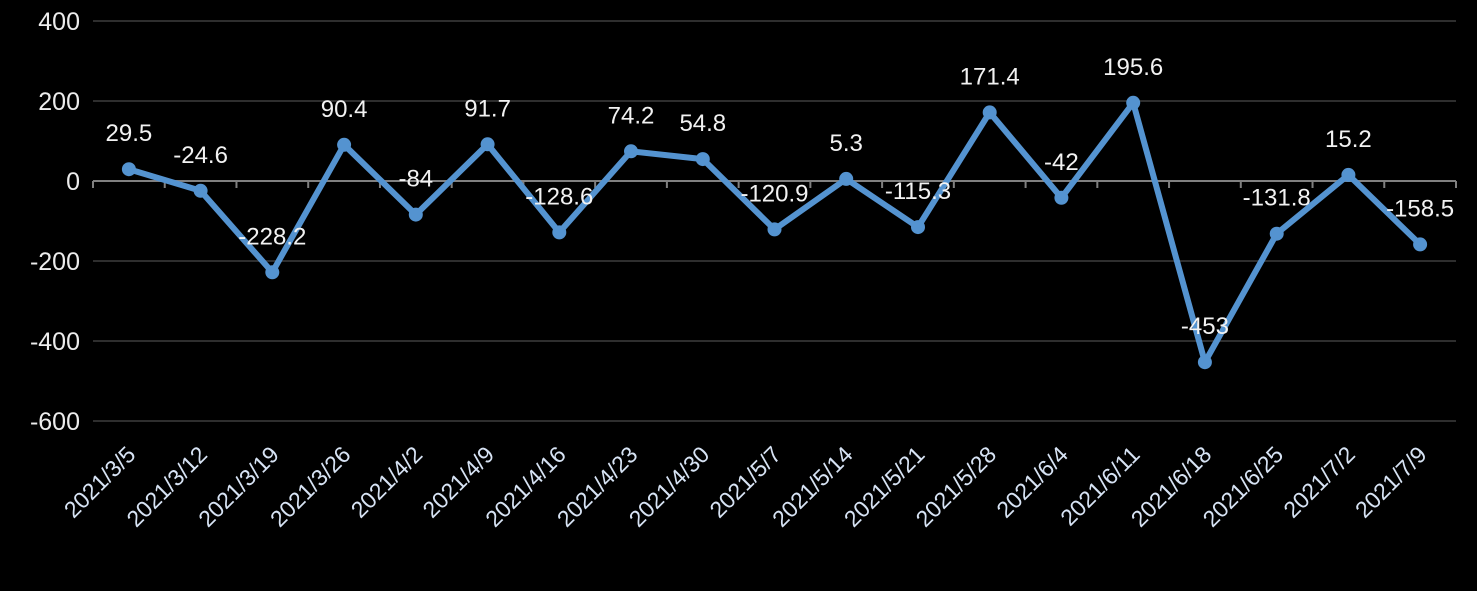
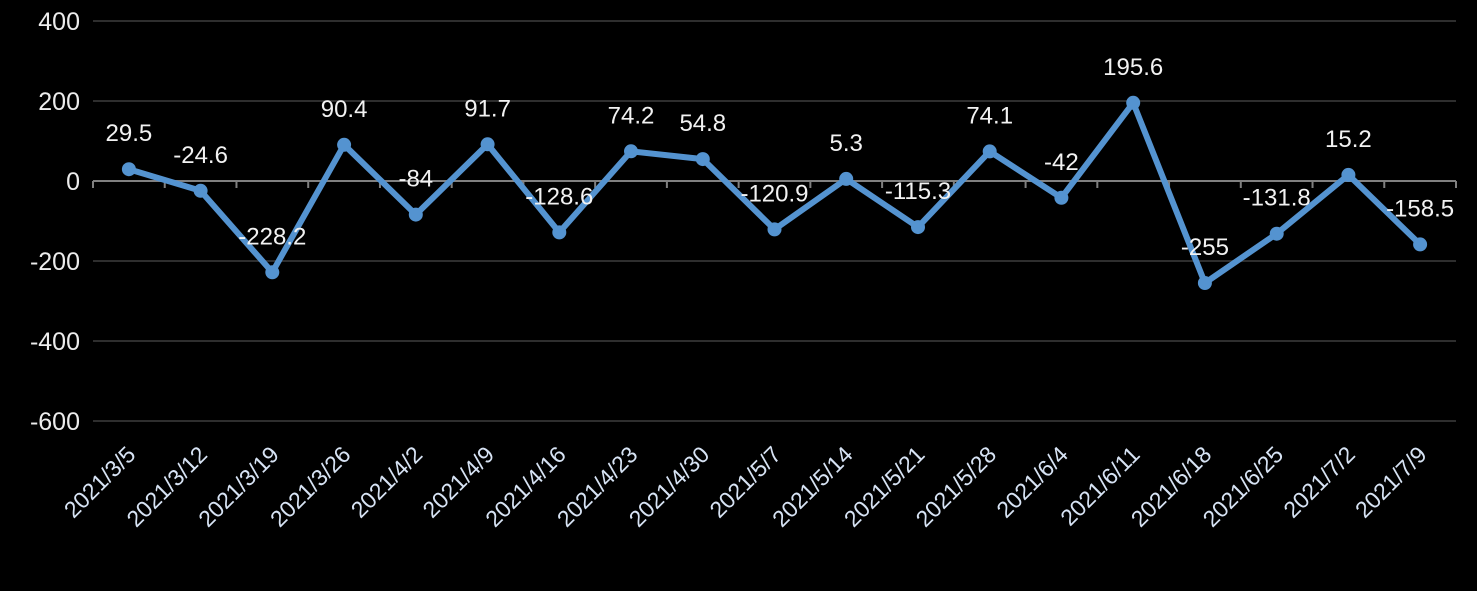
2021/5/28: 171.4 -> 74.1
2021/6/18: -453 -> -255
